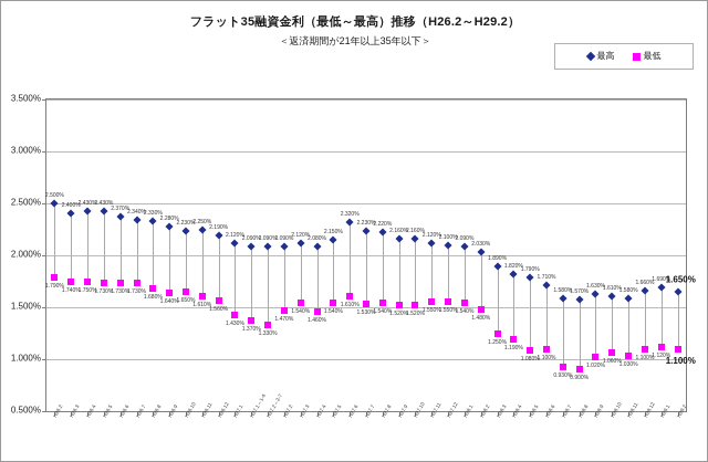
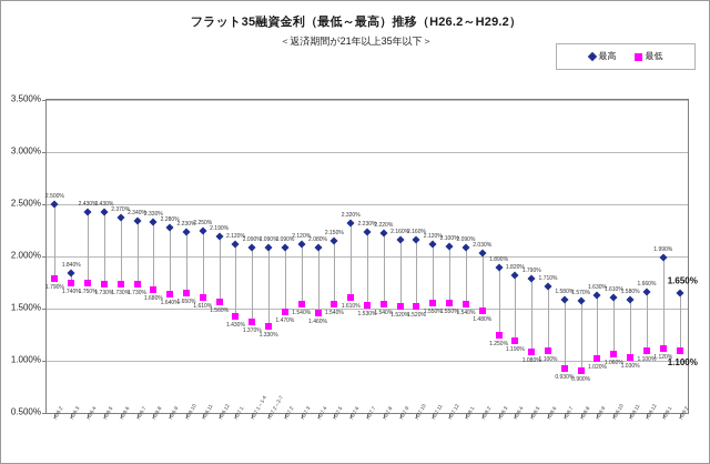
最高/H26.3: 2.400% -> 1.840%
最高/H29.1: 1.690% -> 1.990%
